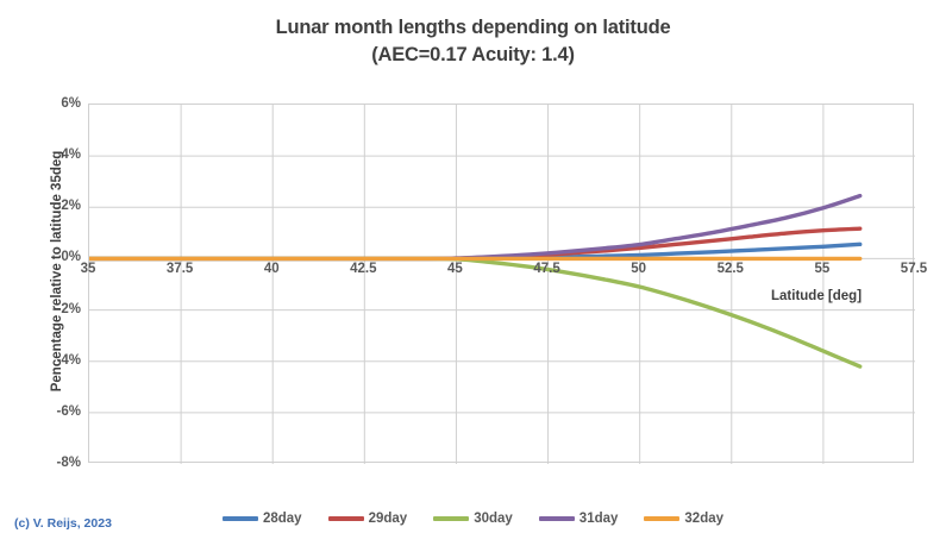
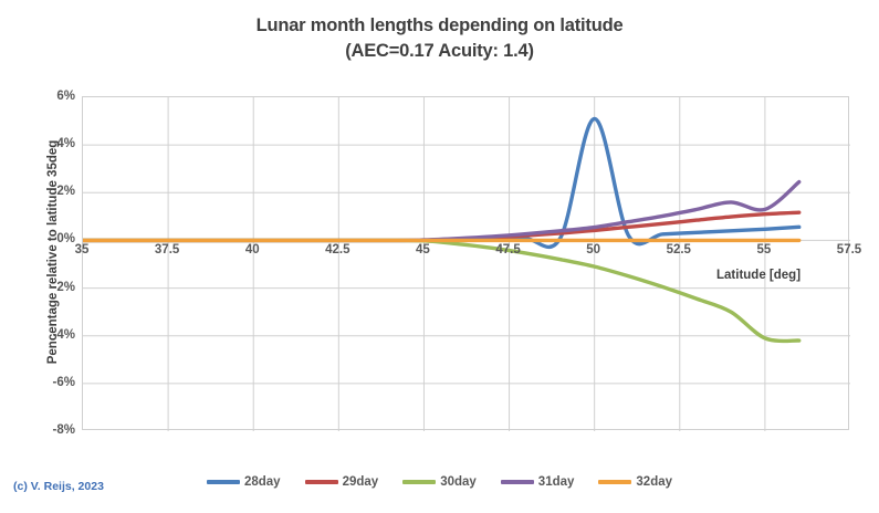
28day/50: 0.1% -> 5.1%
30day/55: -3.6% -> -4.1%
31day/55: 2.0% -> 1.3%
